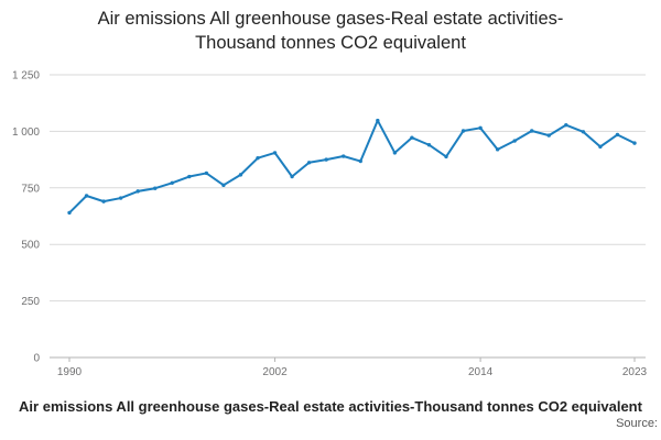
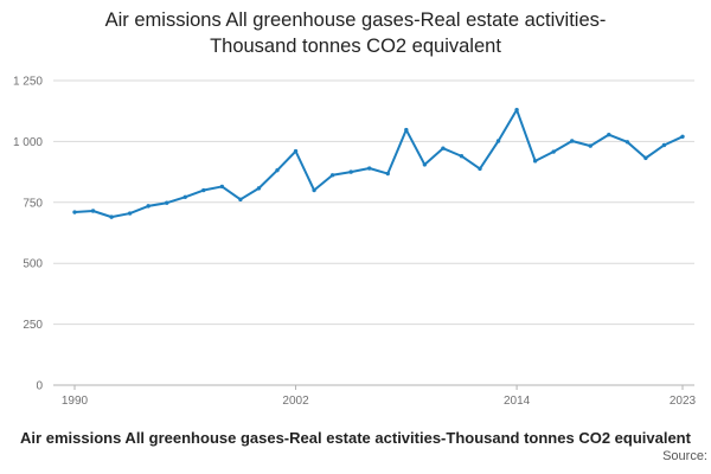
1990: 640 -> 710
2002: 900 -> 960
2014: 1020 -> 1130
2023: 950 -> 1020
